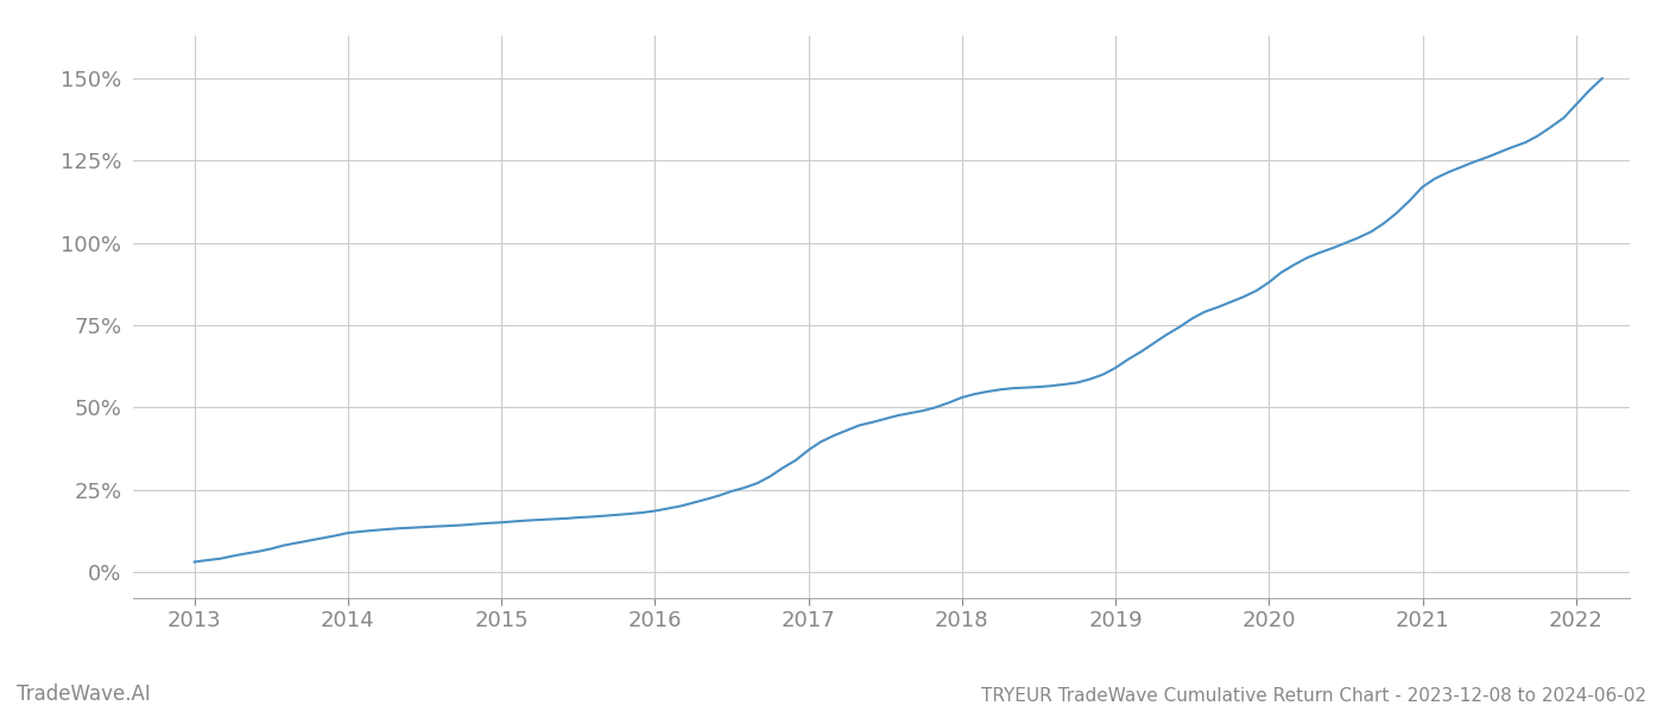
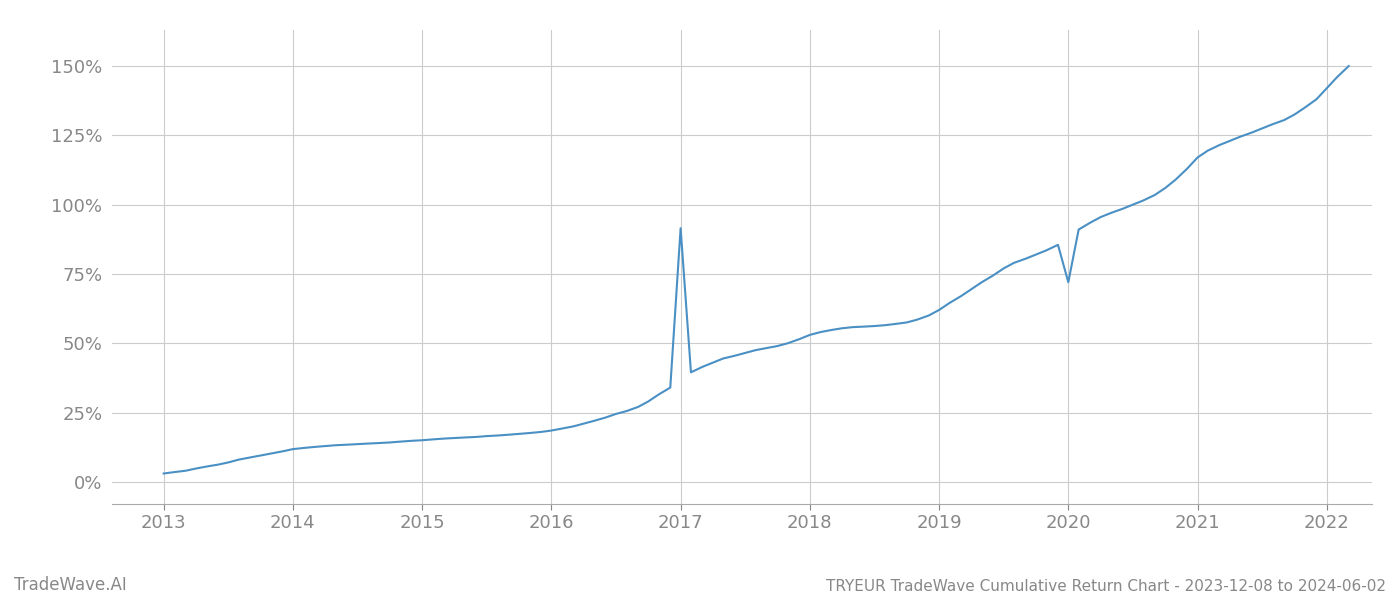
2017: 37.0% -> 91.5%
2020: 88.0% -> 72.0%
